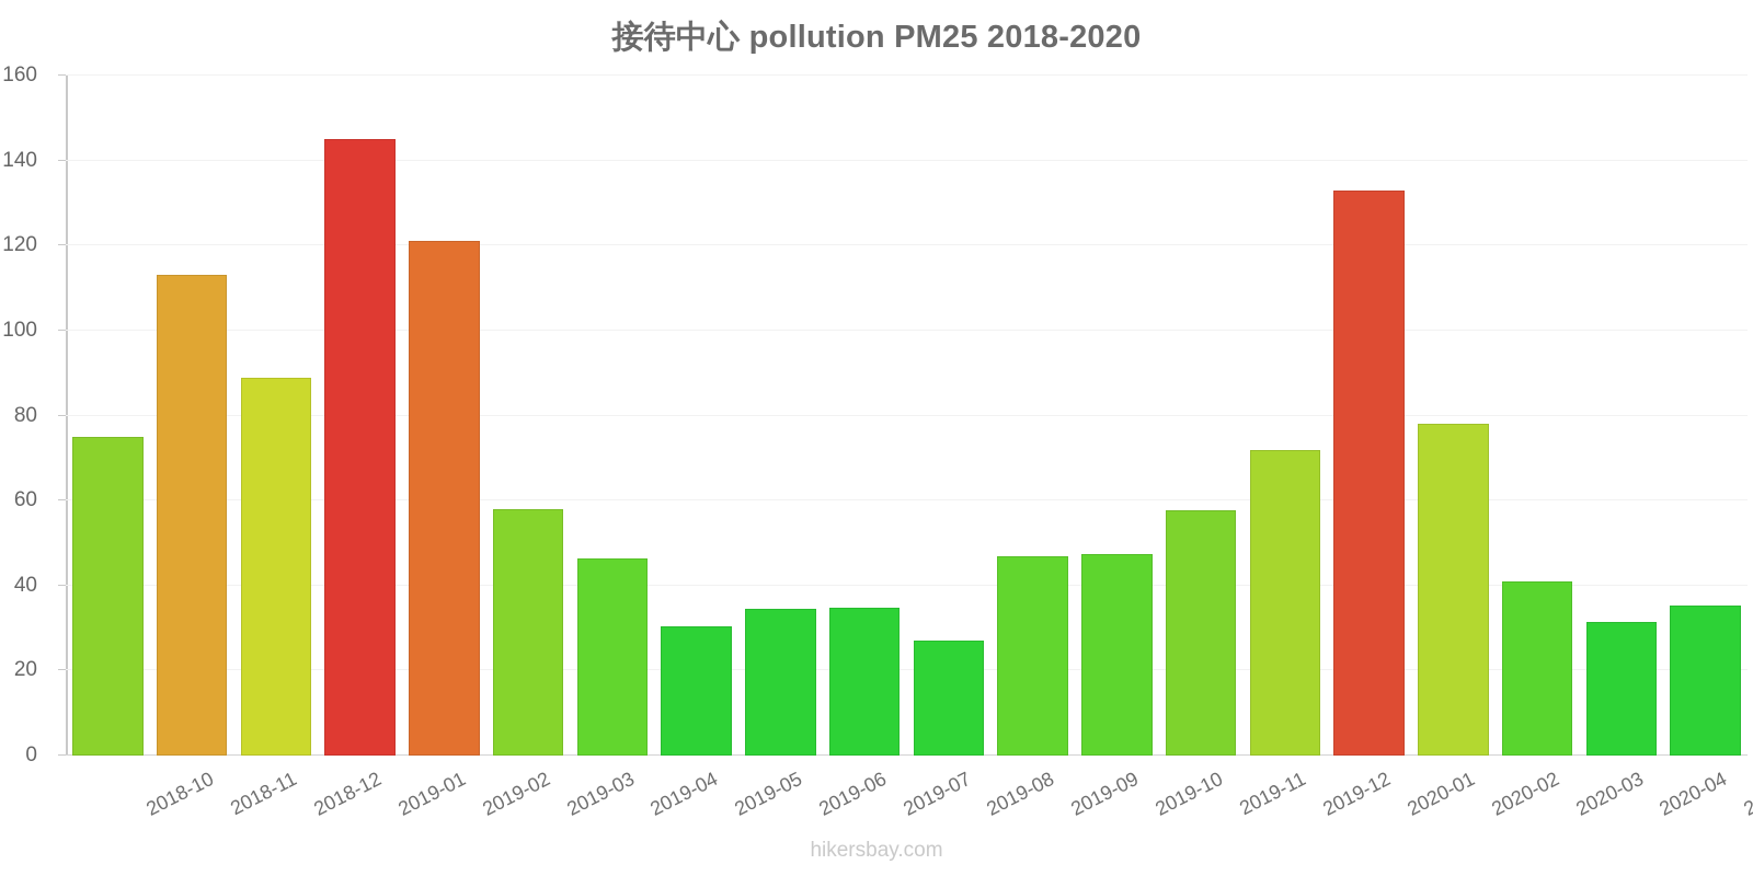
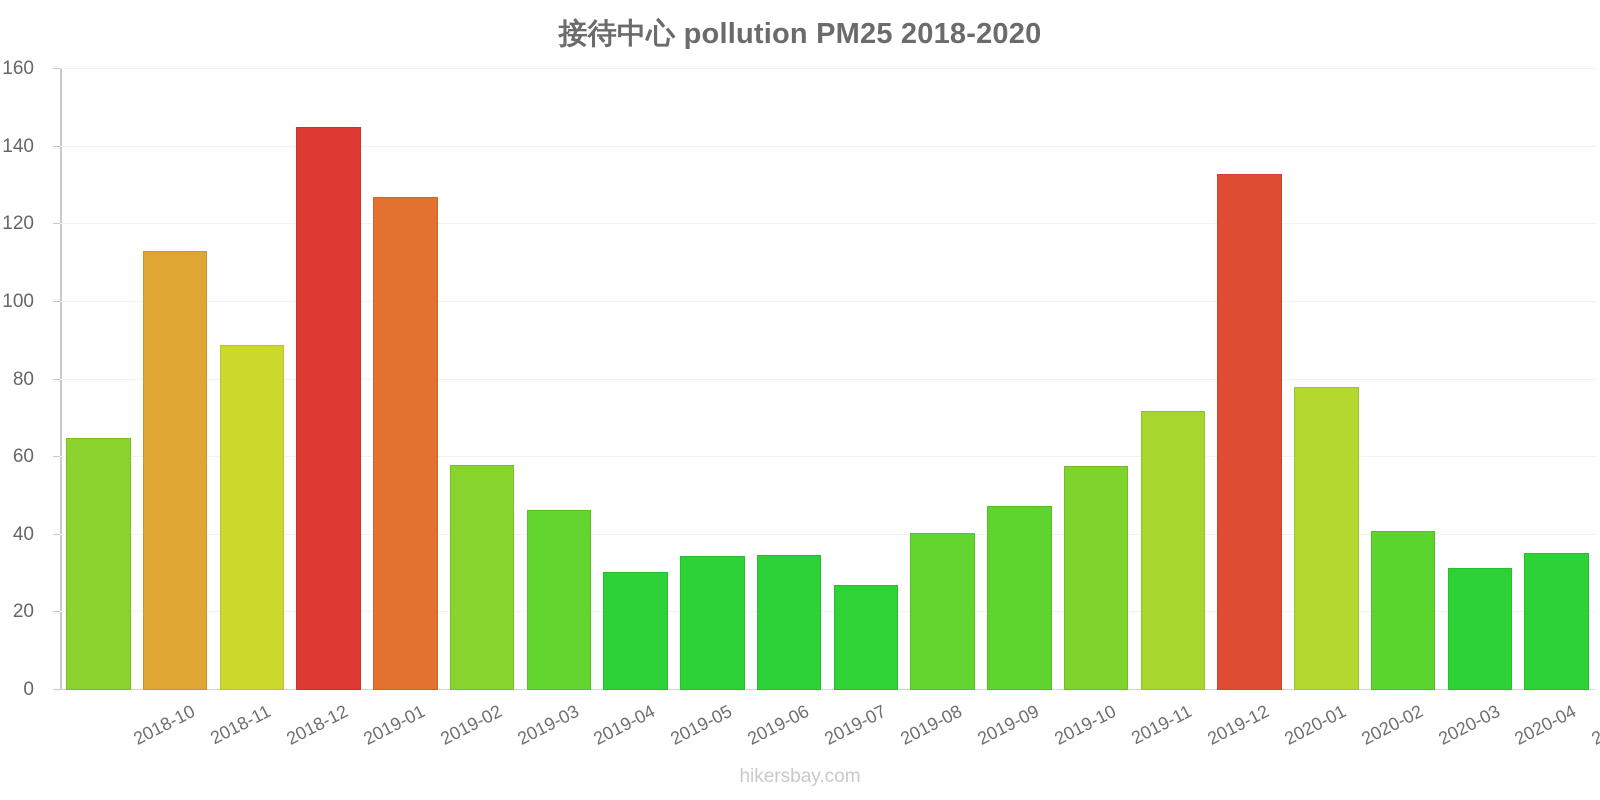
2018-10: 75 -> 65
2019-02: 121 -> 127
2019-09: 47 -> 40
